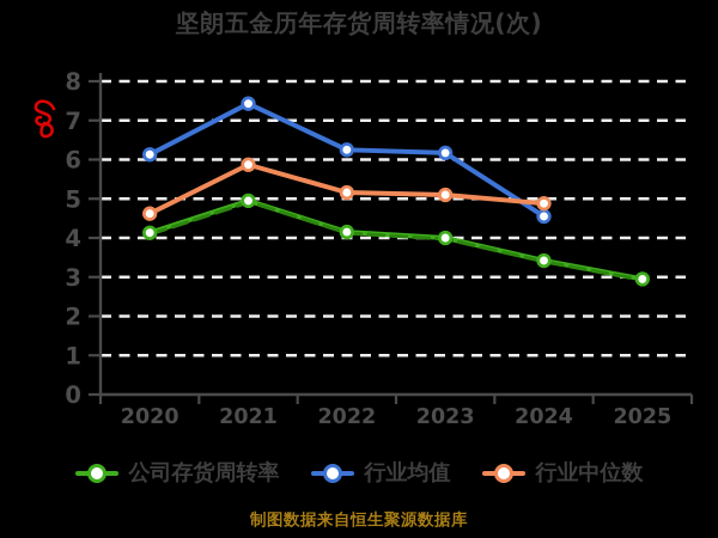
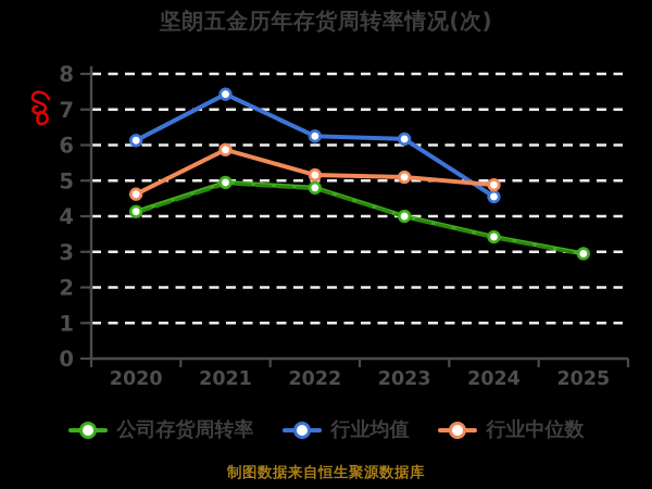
公司存货周转率/2022: 4.2 -> 4.8
